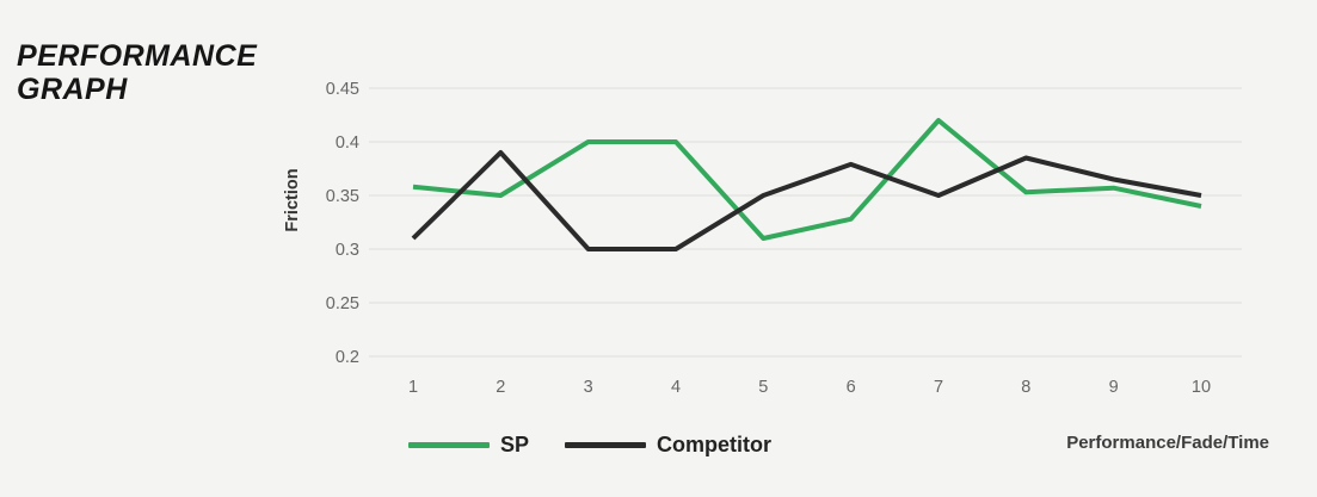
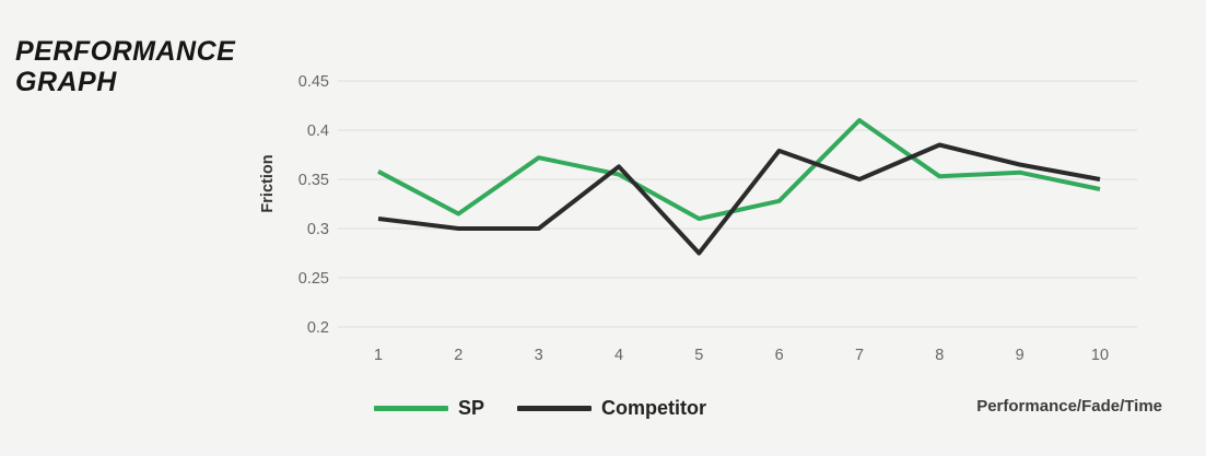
SP/2: 0.35 -> 0.32
Competitor/2: 0.39 -> 0.30
SP/3: 0.40 -> 0.37
SP/4: 0.40 -> 0.35
Competitor/4: 0.30 -> 0.36
Competitor/5: 0.35 -> 0.28
SP/7: 0.42 -> 0.41
